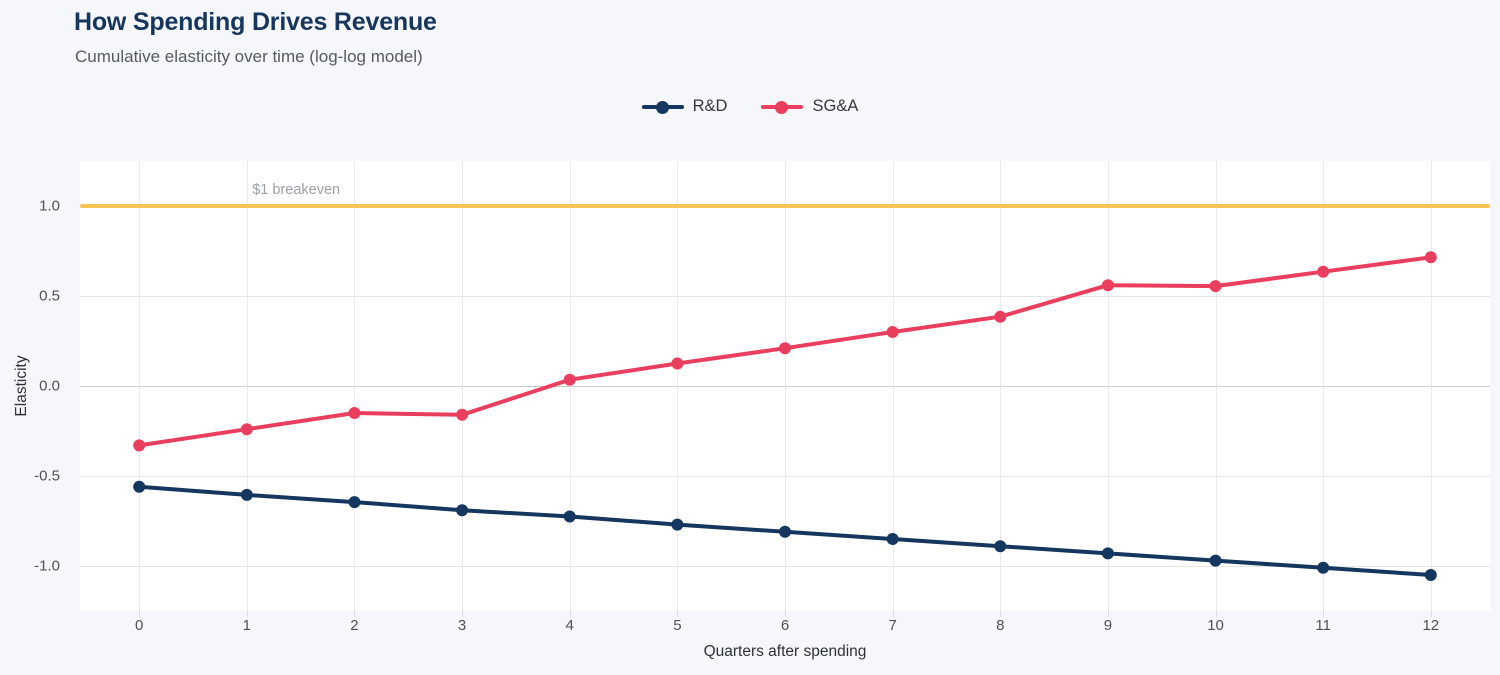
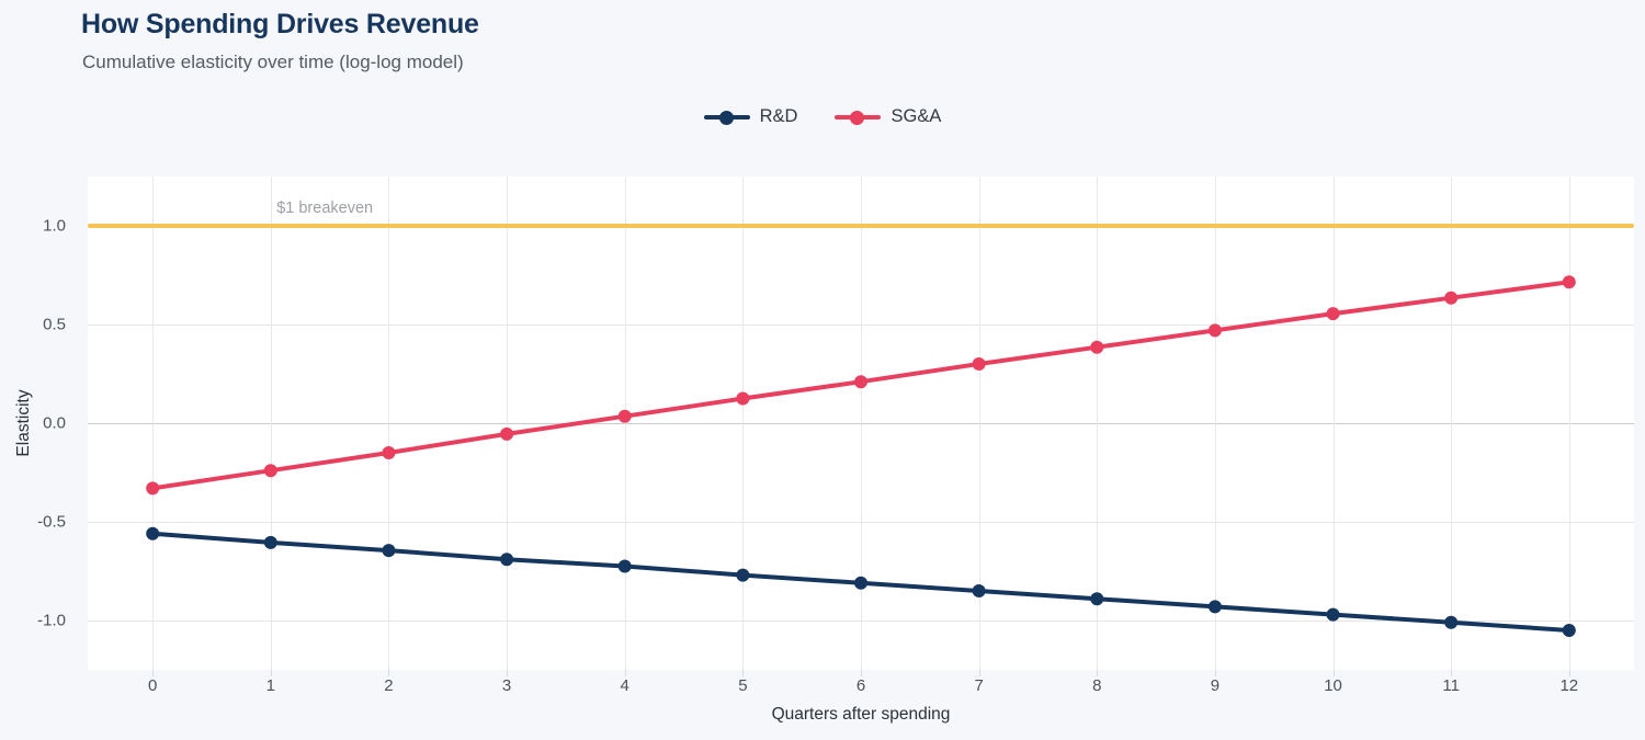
SG&A/3: -0.16 -> -0.06
SG&A/9: 0.56 -> 0.47
